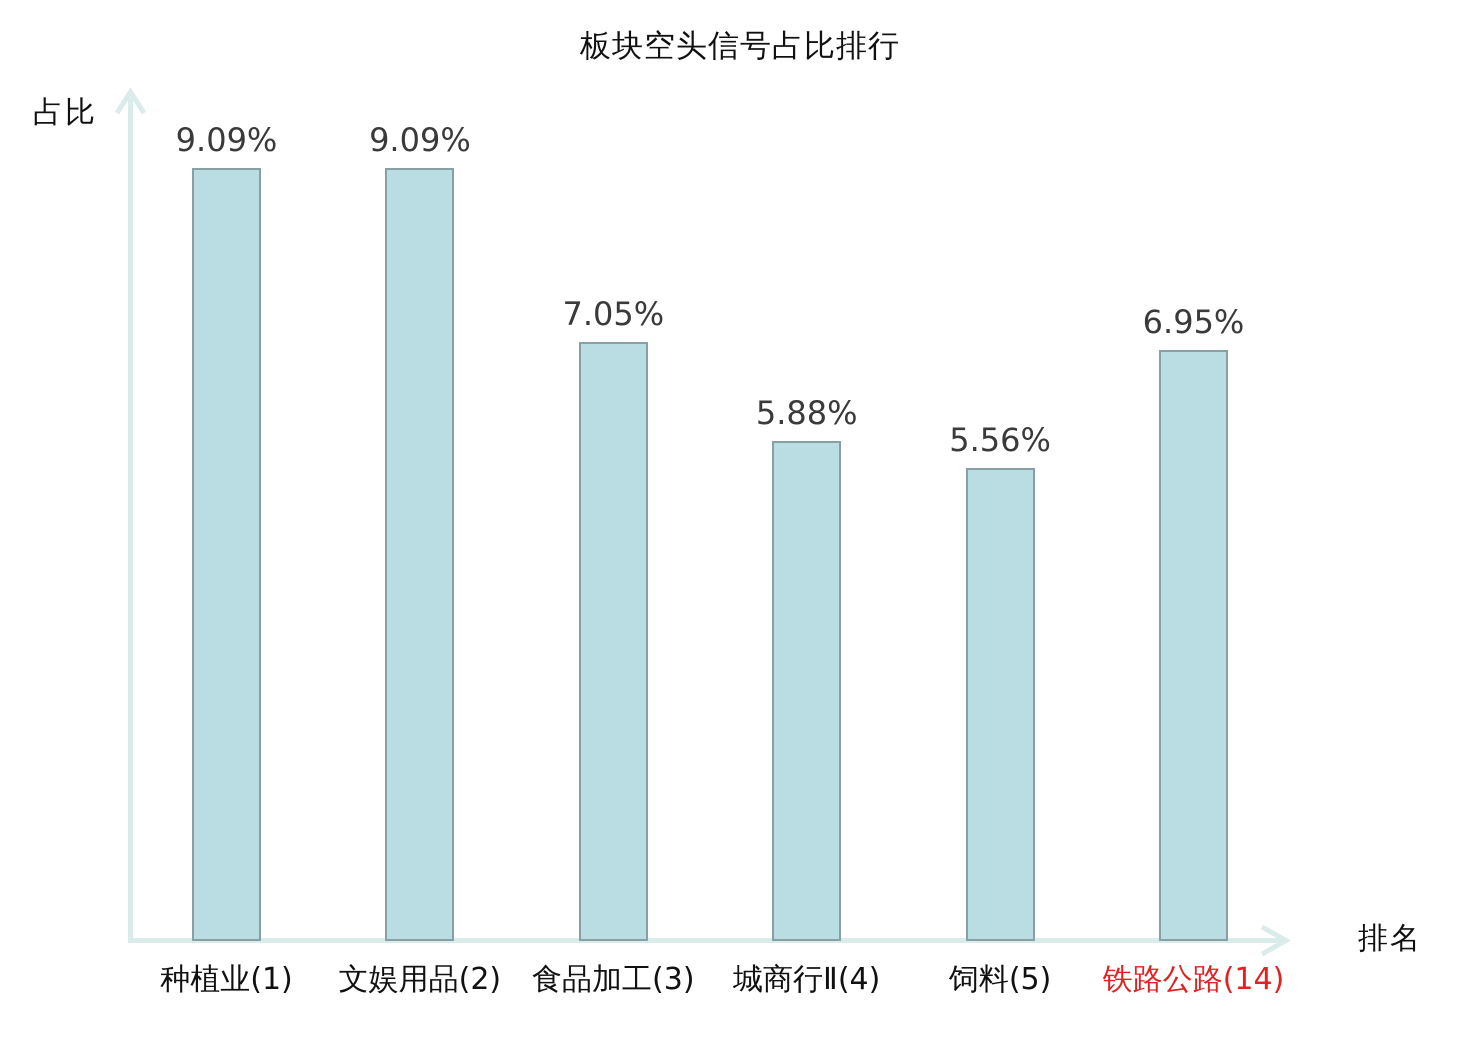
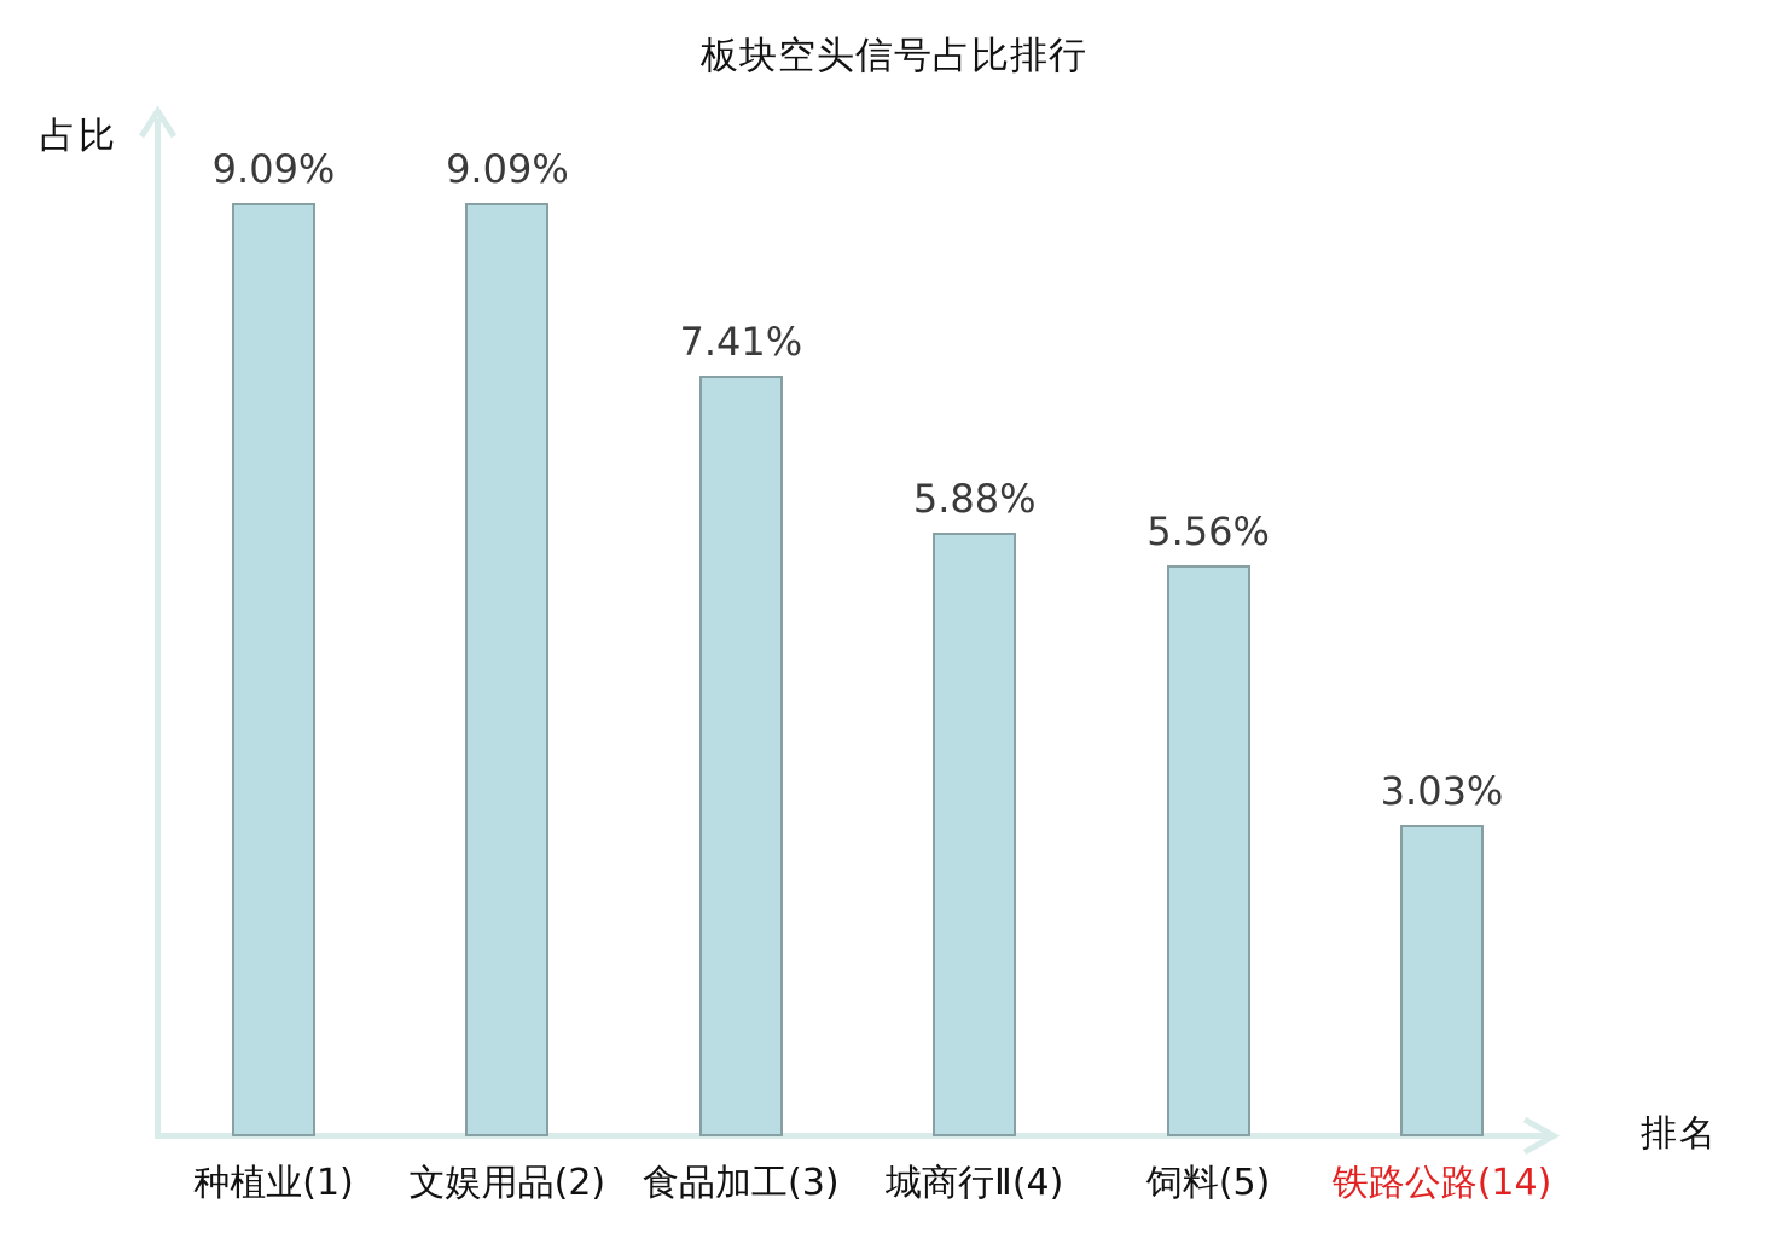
食品加工(3): 7.05% -> 7.41%
铁路公路(14): 6.95% -> 3.03%
